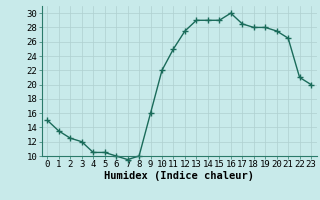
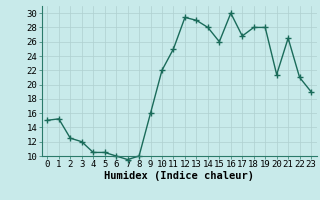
1: 13.5 -> 15.2
12: 27.5 -> 29.4
14: 29.0 -> 28.0
15: 29.0 -> 26.0
17: 28.5 -> 26.8
20: 27.5 -> 21.4
23: 20.0 -> 19.0
